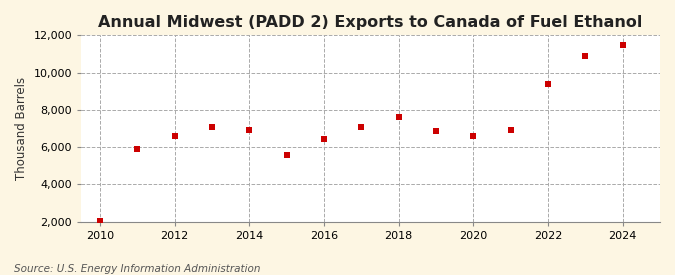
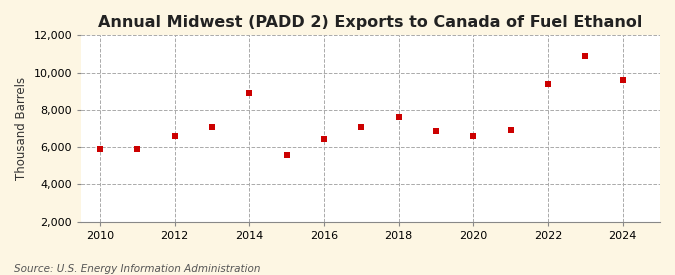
2010: 2,000 -> 5,900
2014: 6,900 -> 8,900
2024: 11,500 -> 9,600
